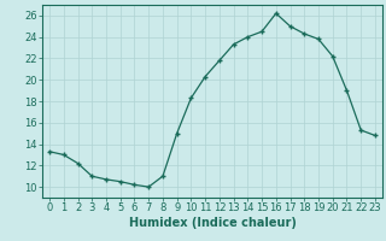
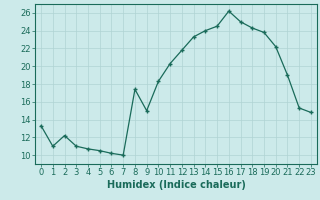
1: 13.0 -> 11.0
8: 11.0 -> 17.4
